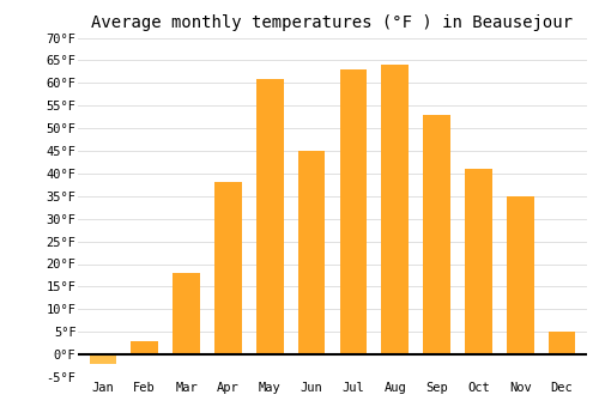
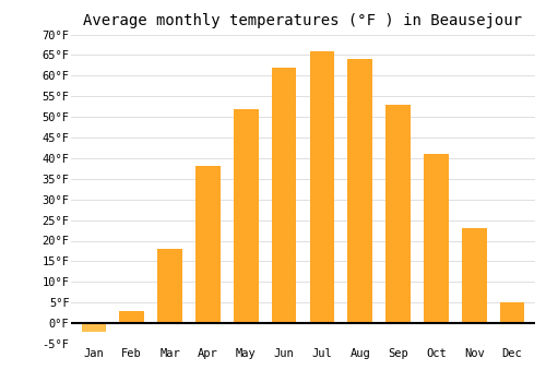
May: 61°F -> 52°F
Jun: 45°F -> 62°F
Jul: 63°F -> 66°F
Nov: 35°F -> 23°F
